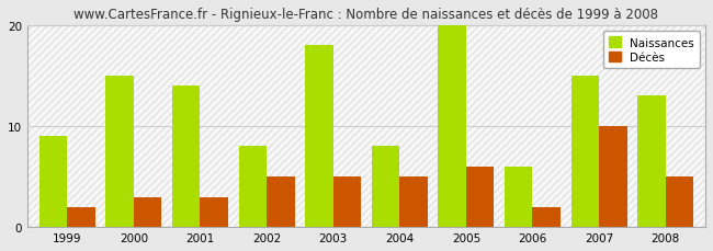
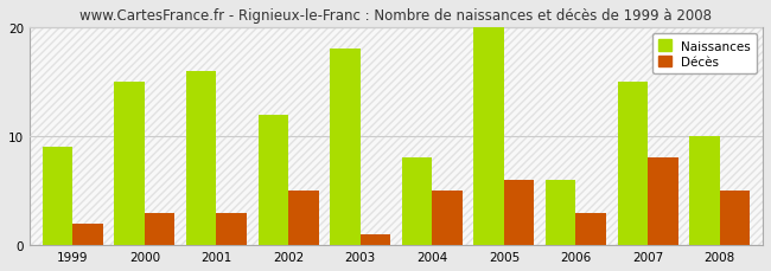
Naissances/2001: 14 -> 16
Naissances/2002: 8 -> 12
Décès/2003: 5 -> 1
Décès/2006: 2 -> 3
Décès/2007: 10 -> 8
Naissances/2008: 13 -> 10
